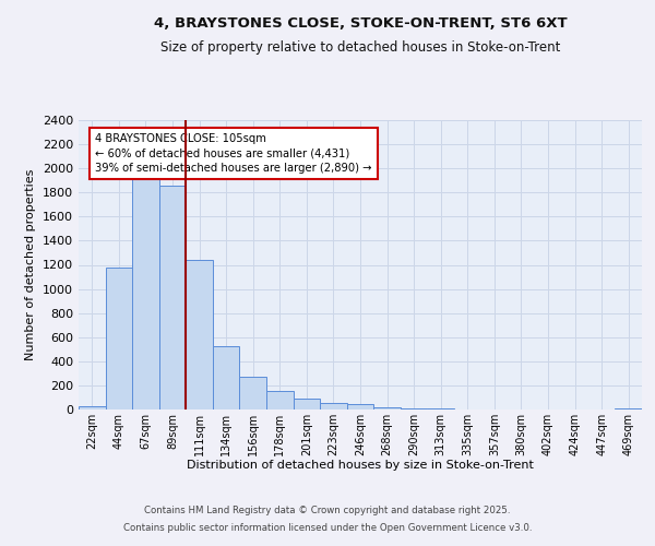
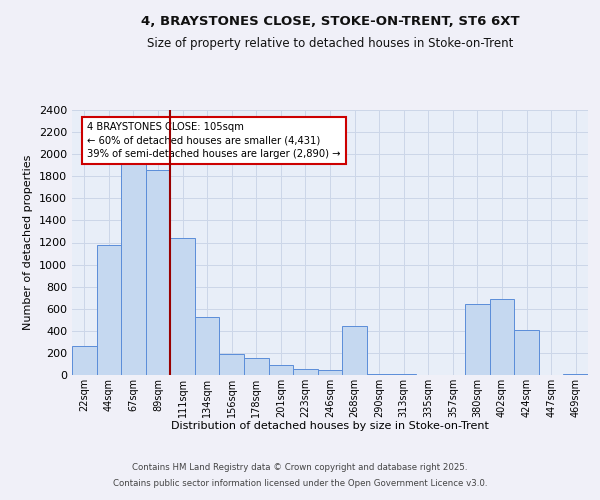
22sqm: 20 -> 260
156sqm: 280 -> 190
268sqm: 20 -> 440
380sqm: 0 -> 640
402sqm: 0 -> 690
424sqm: 0 -> 410
